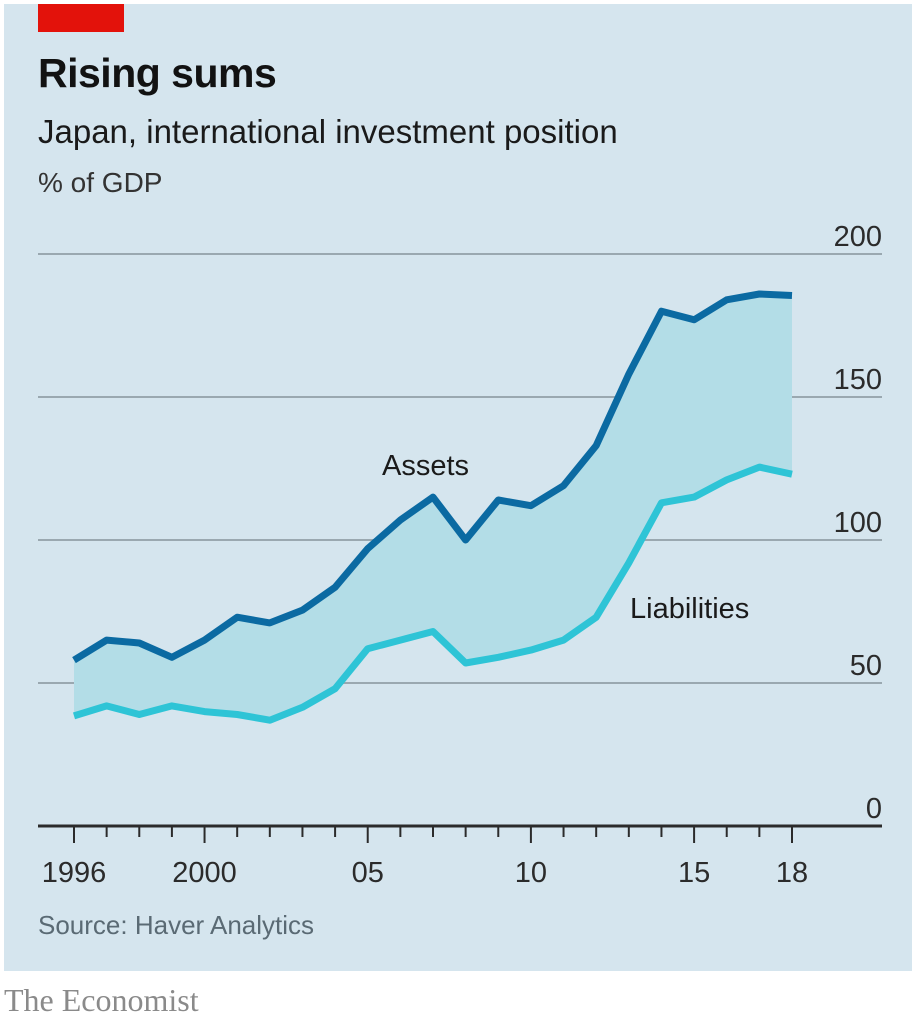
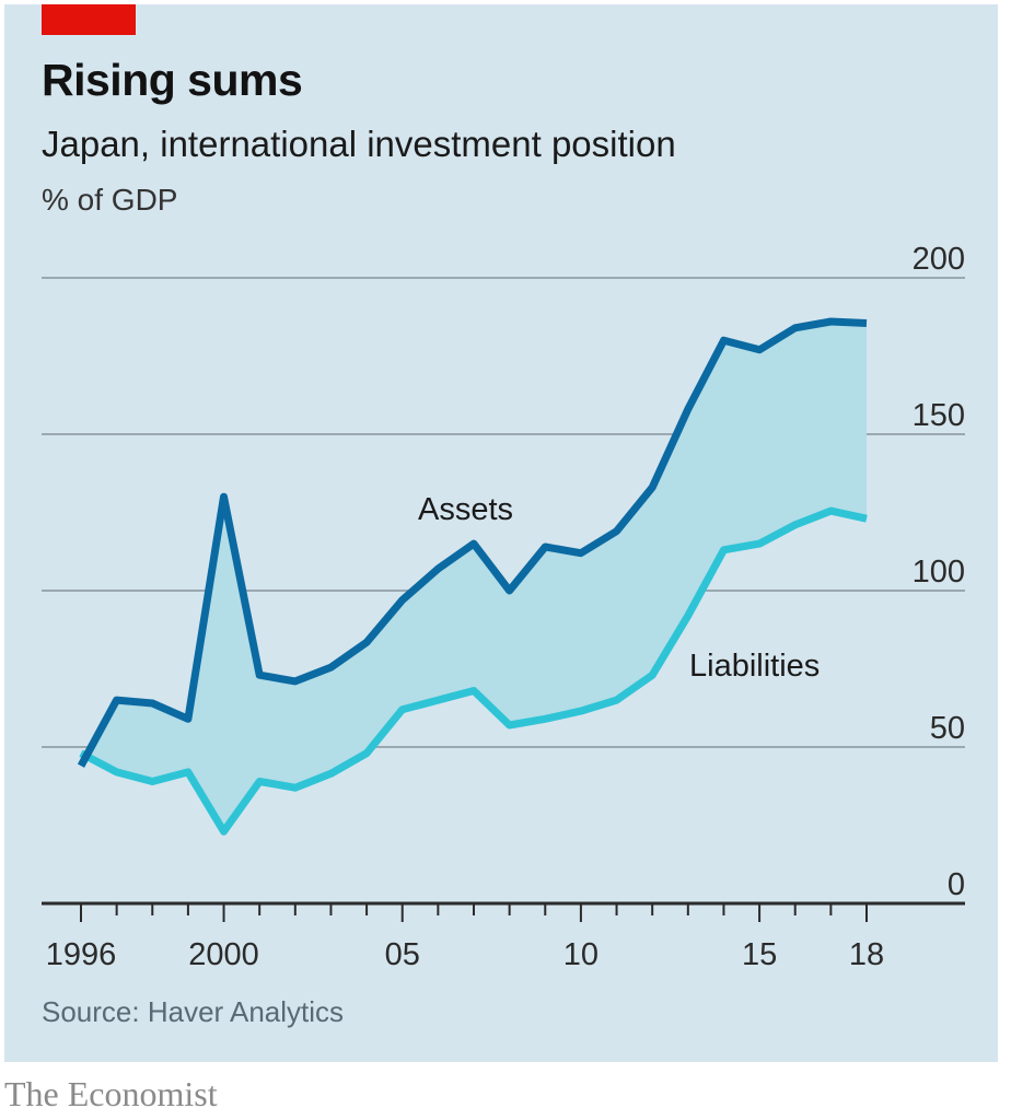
Assets/1996: 58 -> 44
Liabilities/1996: 38 -> 48
Assets/2000: 65 -> 130
Liabilities/2000: 40 -> 23
